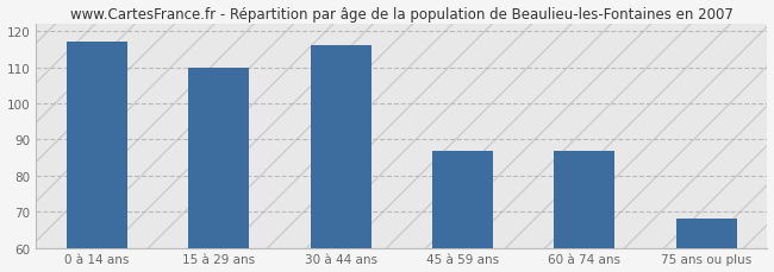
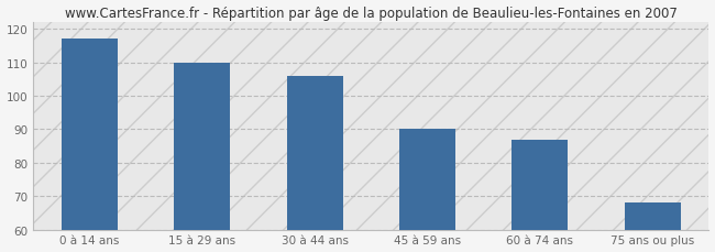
30 à 44 ans: 116 -> 106
45 à 59 ans: 87 -> 90
